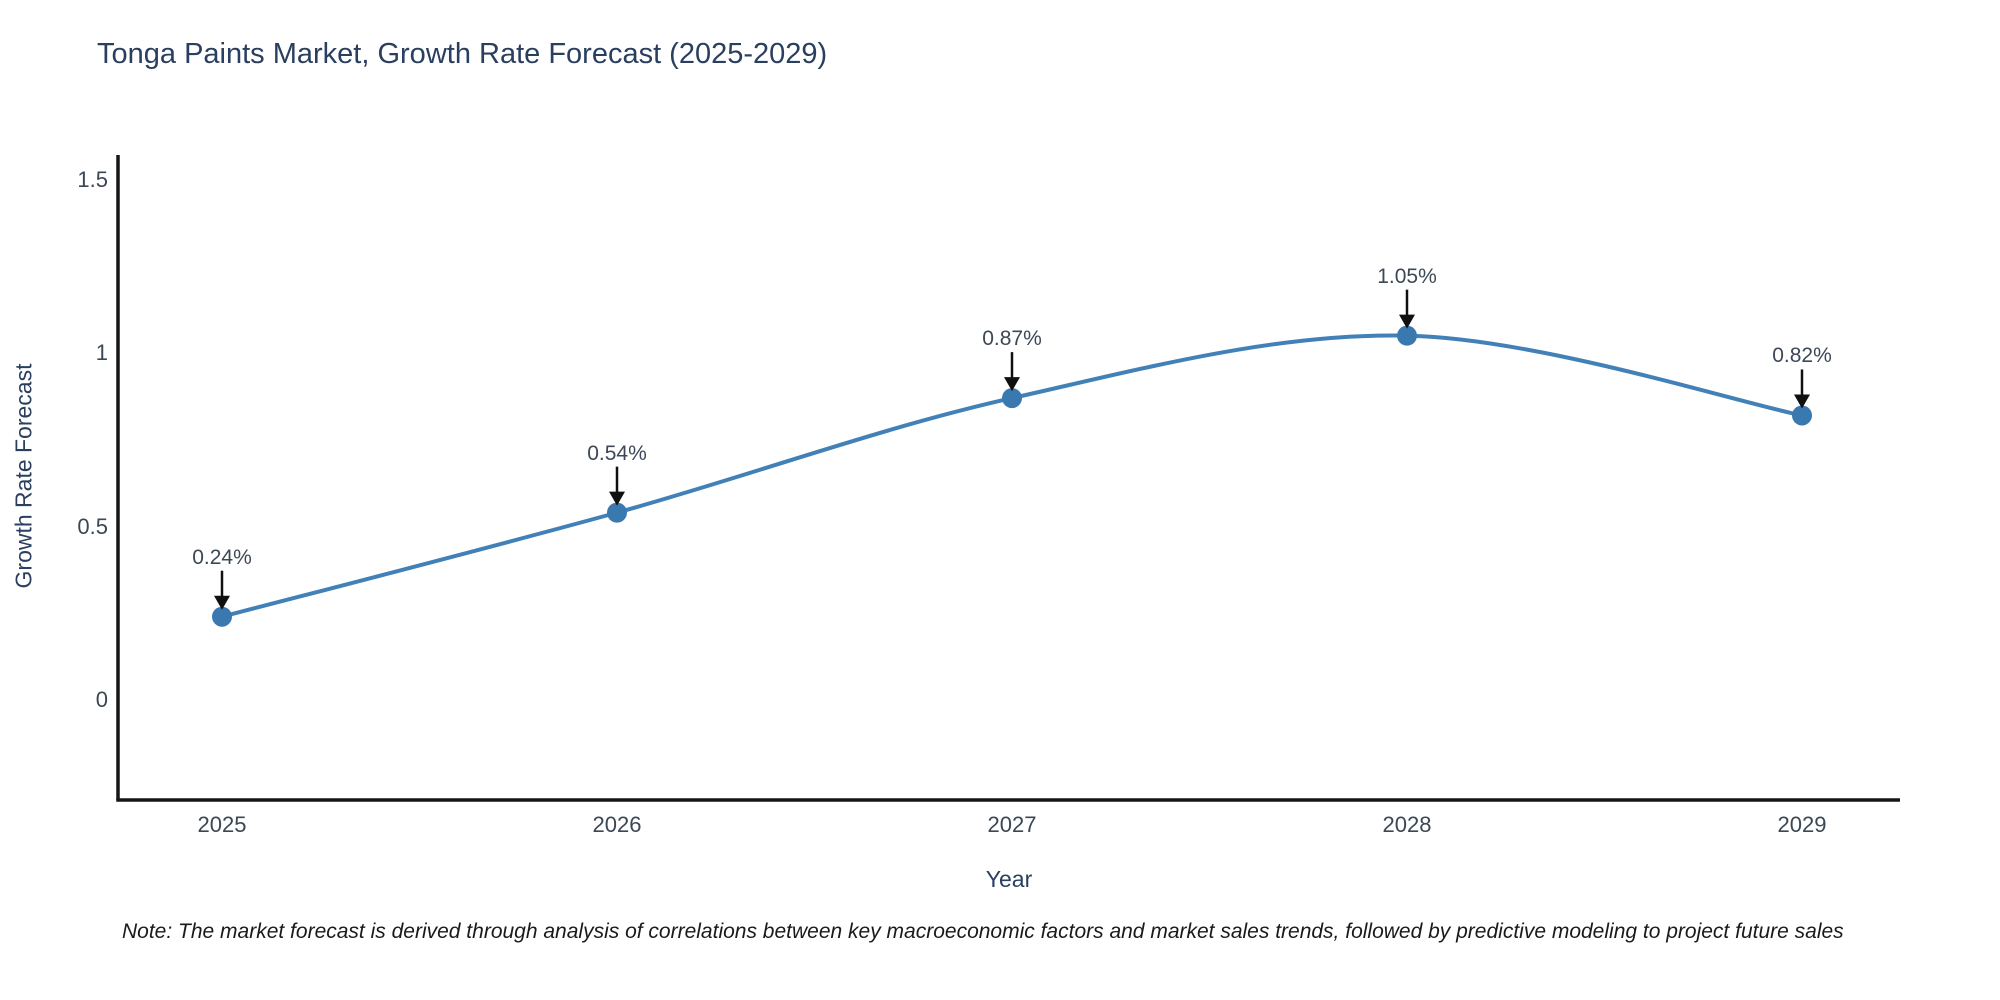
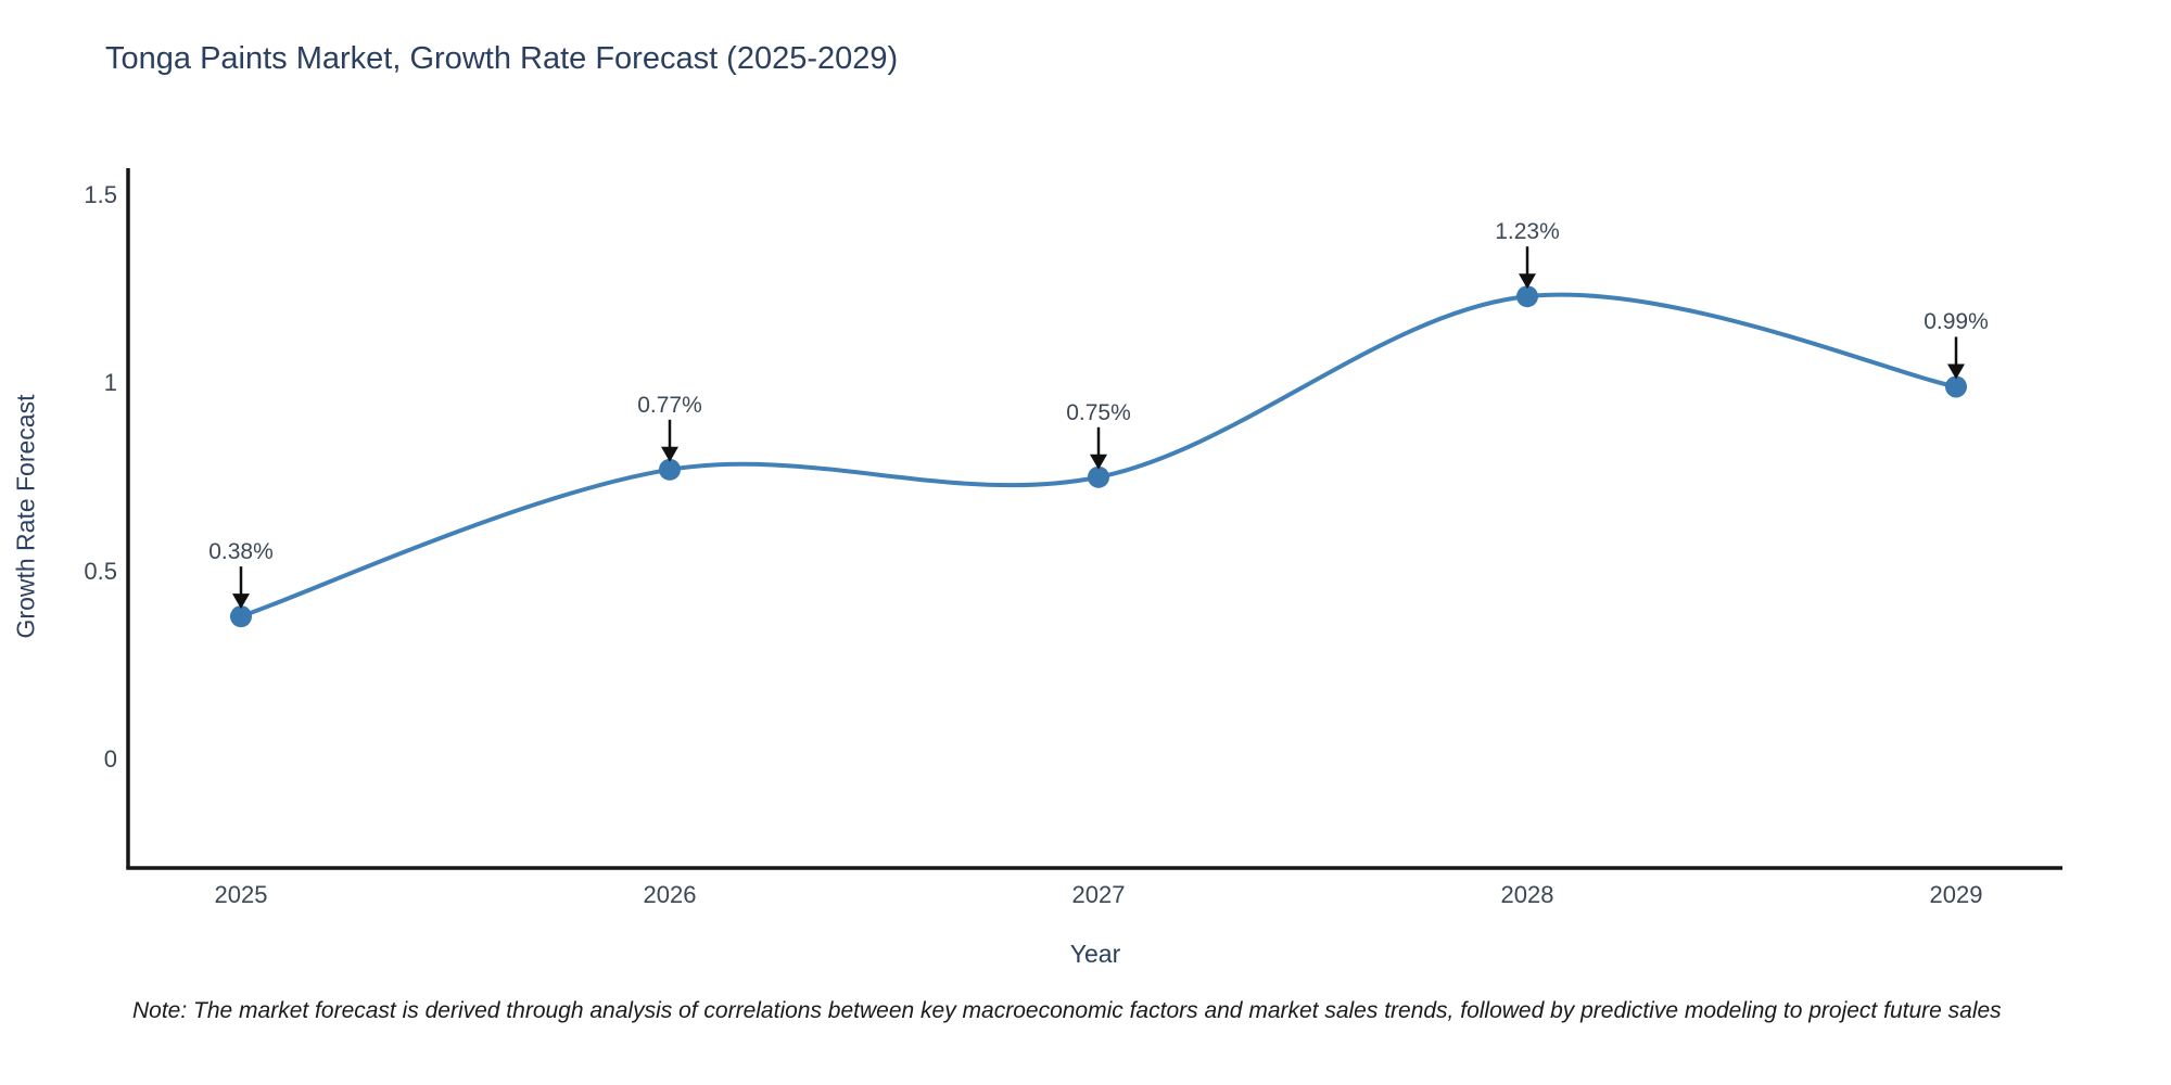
2025: 0.24% -> 0.38%
2026: 0.54% -> 0.77%
2027: 0.87% -> 0.75%
2028: 1.05% -> 1.23%
2029: 0.82% -> 0.99%
